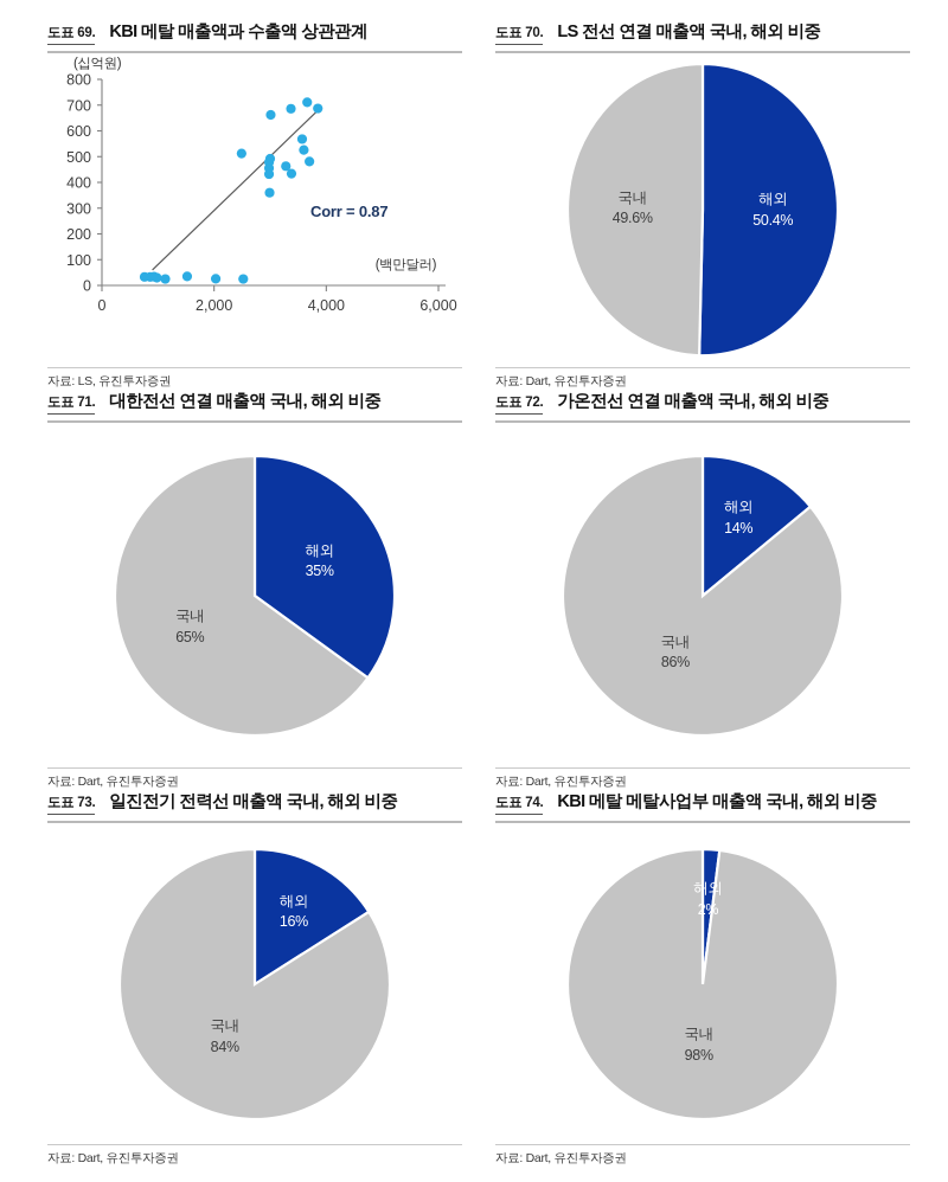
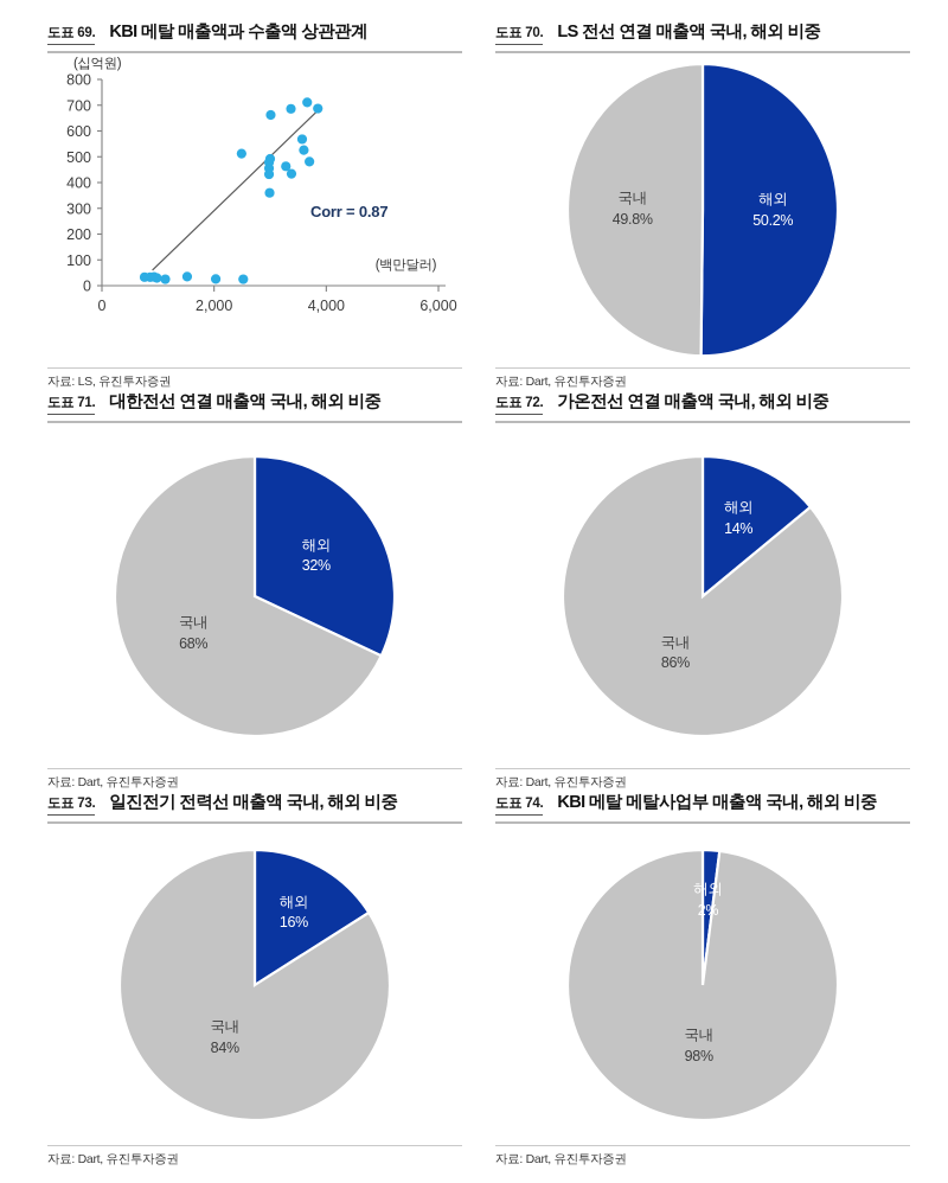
LS 전선 연결 매출액 국내, 해외 비중/국내: 49.6% -> 49.8%
LS 전선 연결 매출액 국내, 해외 비중/해외: 50.4% -> 50.2%
대한전선 연결 매출액 국내, 해외 비중/국내: 65% -> 68%
대한전선 연결 매출액 국내, 해외 비중/해외: 35% -> 32%
